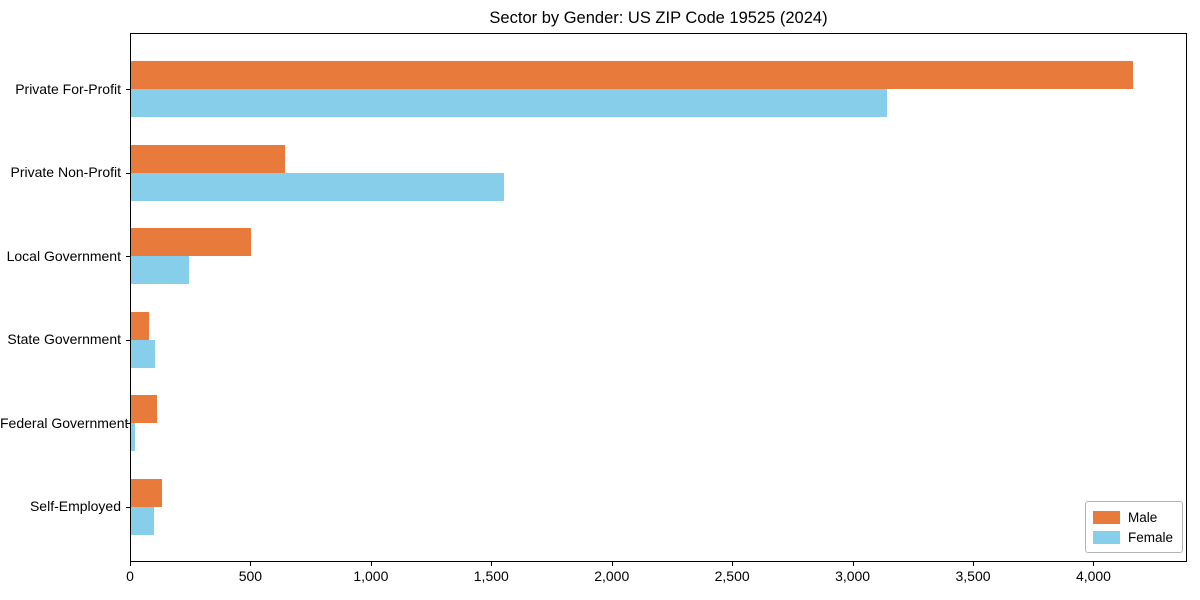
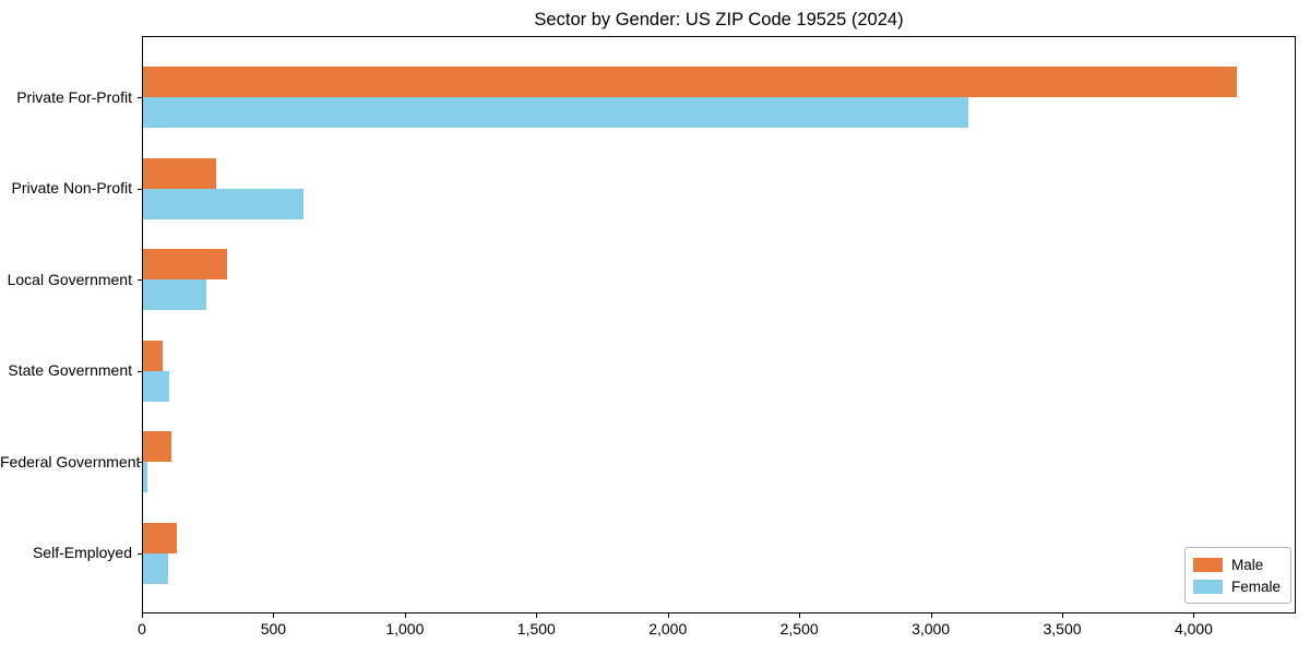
Male/Private Non-Profit: 640 -> 280
Female/Private Non-Profit: 1550 -> 610
Male/Local Government: 500 -> 320
